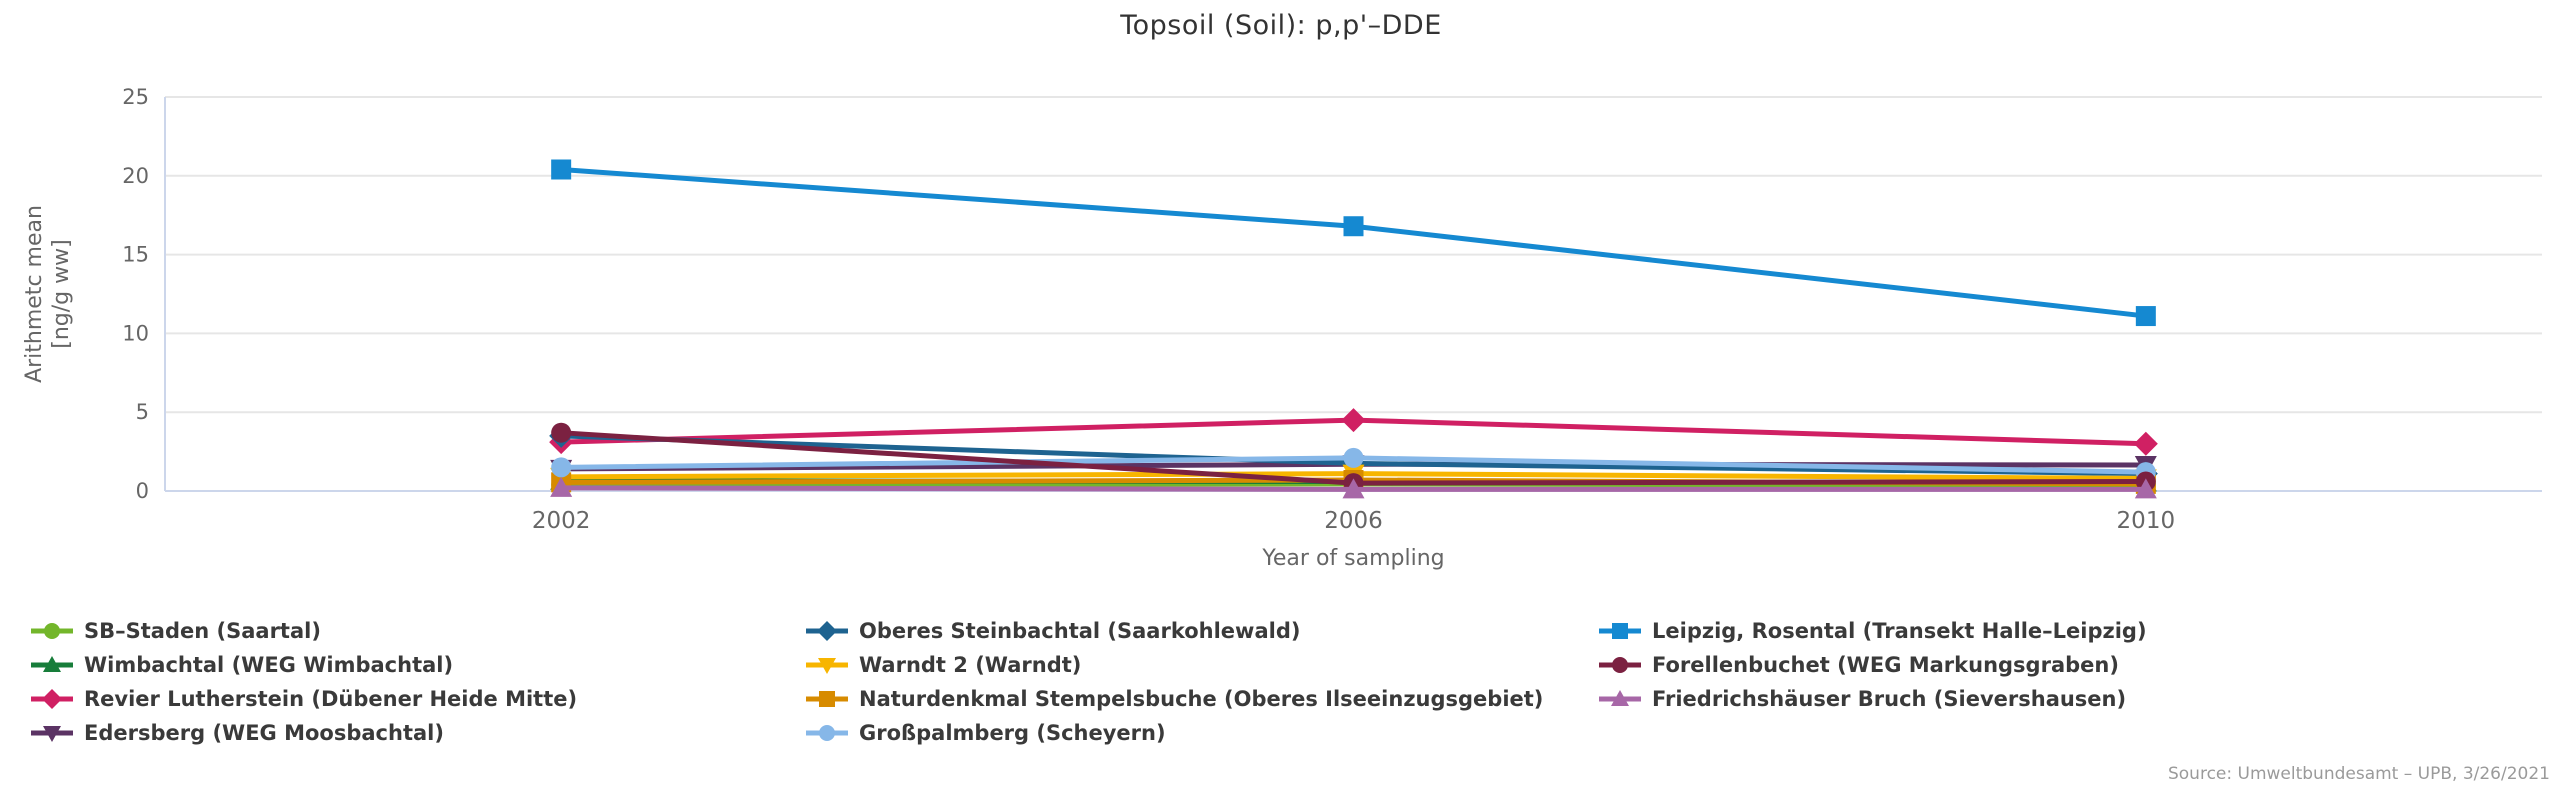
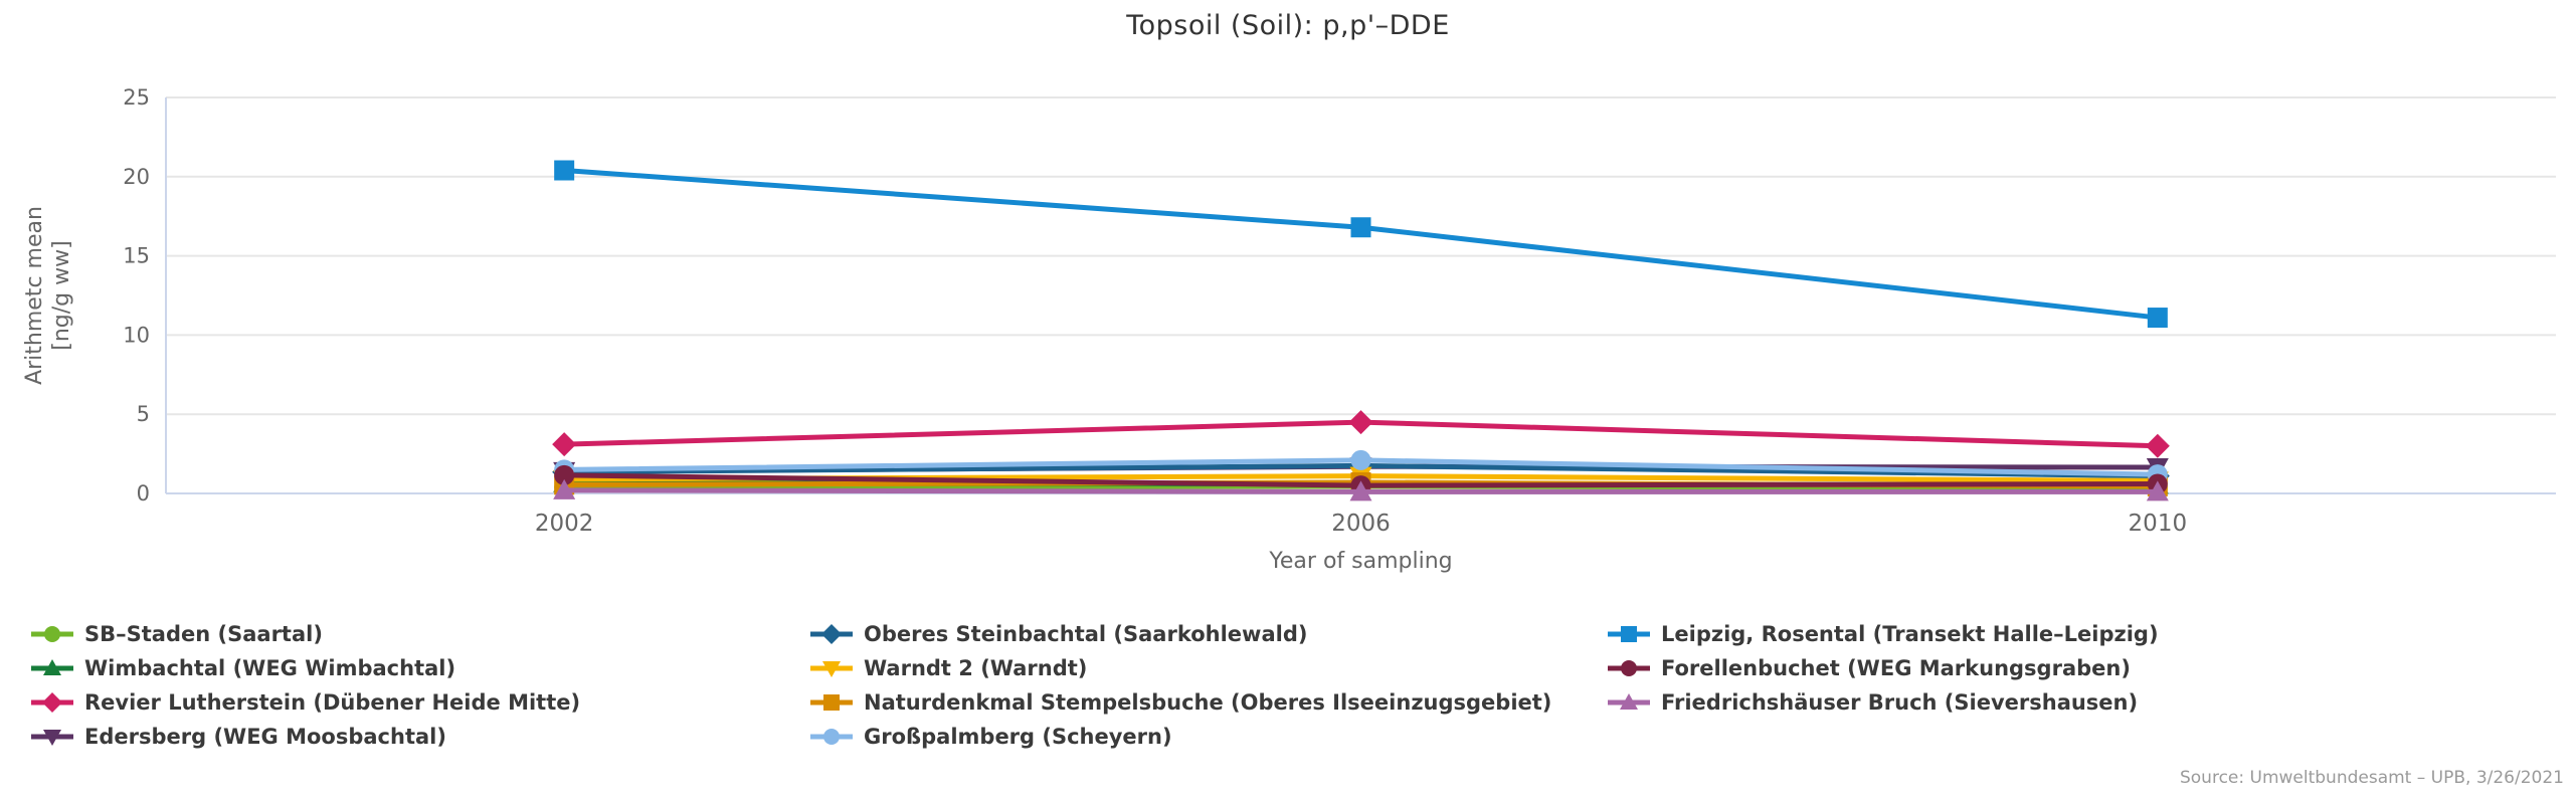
Oberes Steinbachtal (Saarkohlewald)/2002: 3.5 -> 1.4
Forellenbuchet (WEG Markungsgraben)/2002: 3.7 -> 1.1
